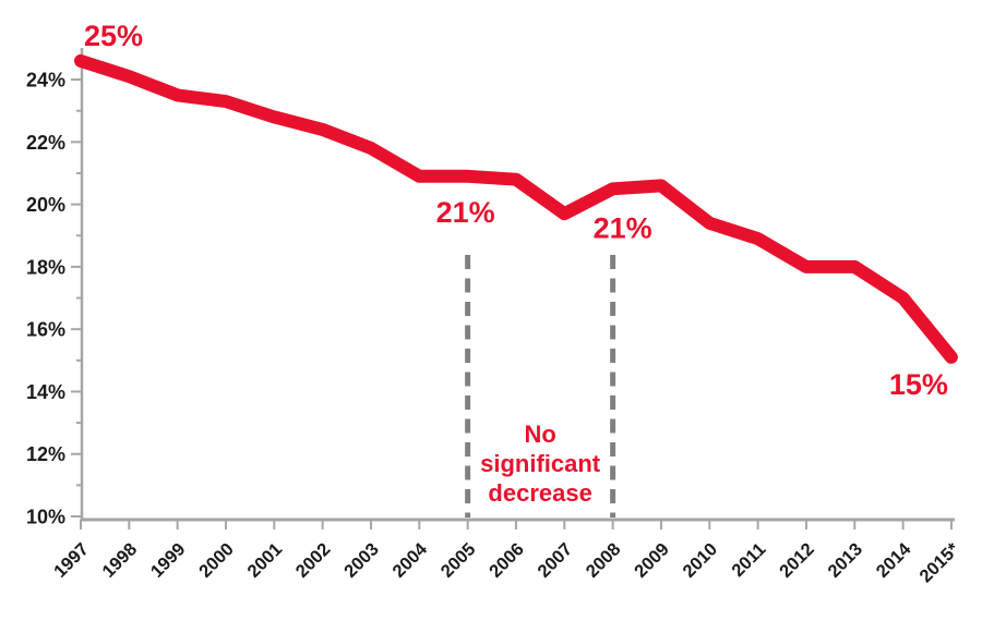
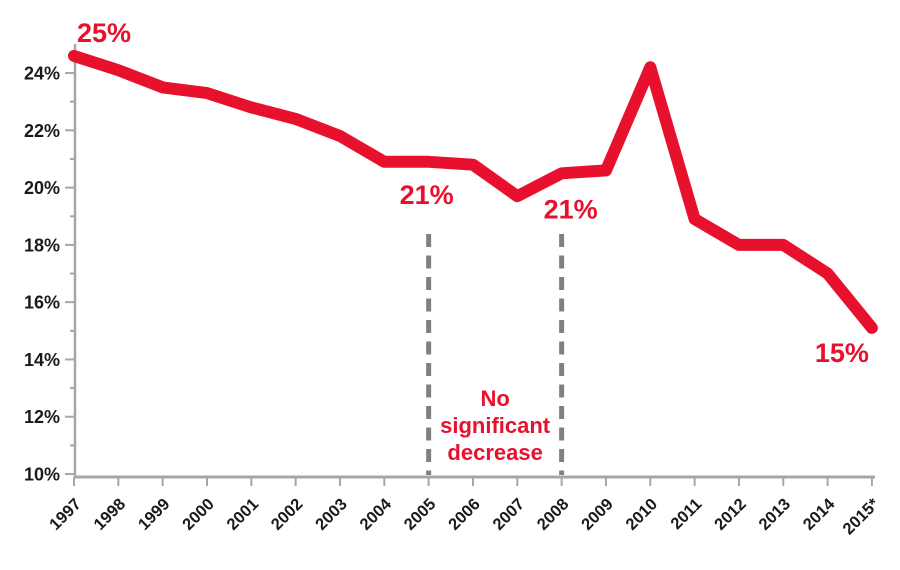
2010: 19.4% -> 24.2%
